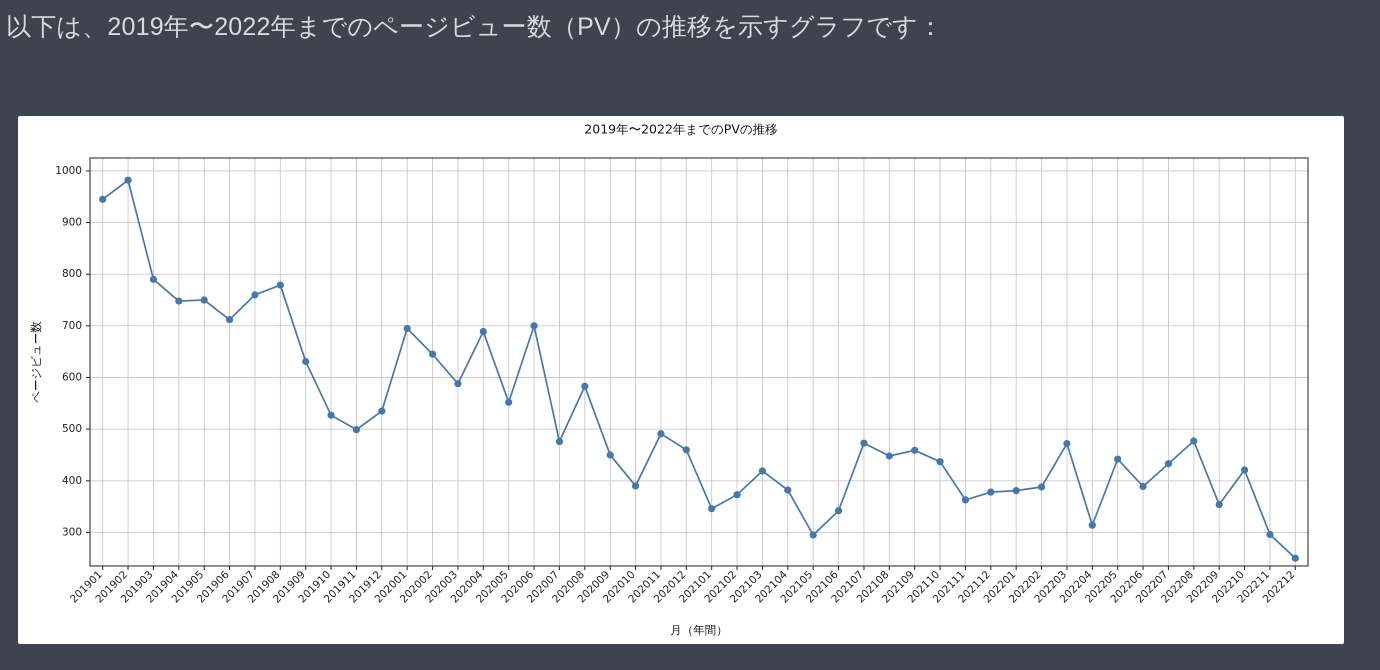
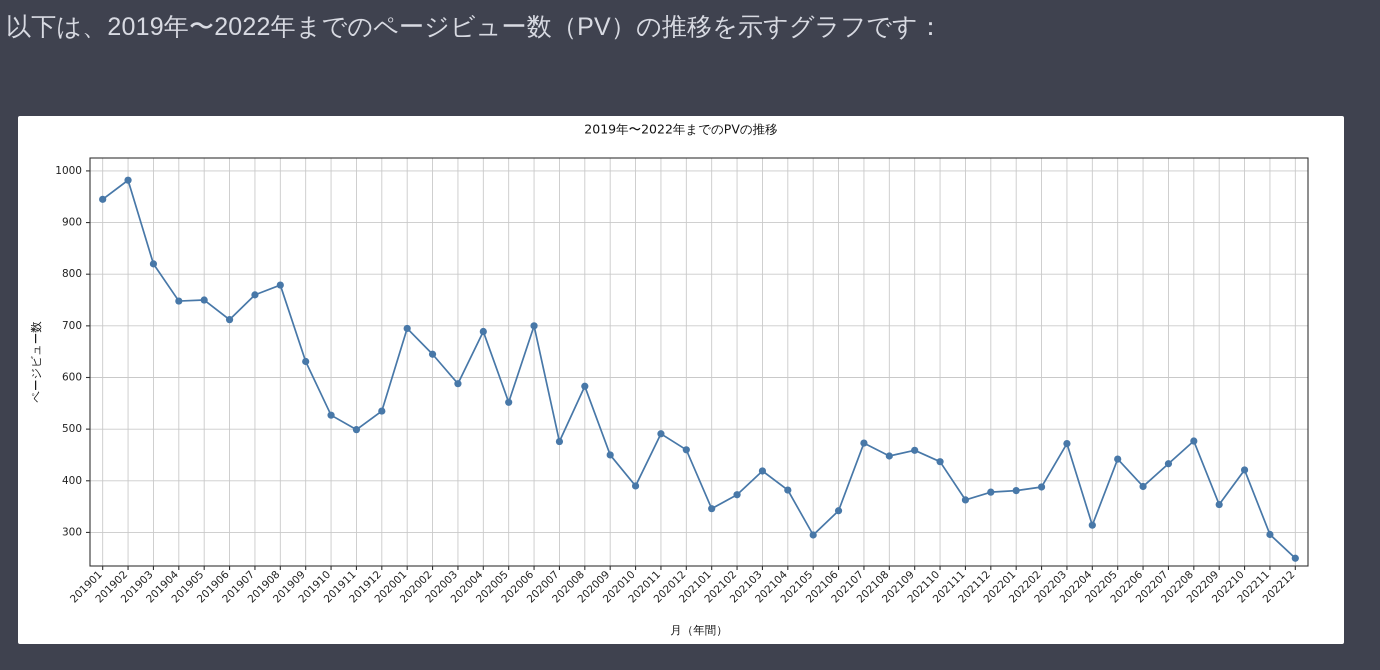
201903: 790 -> 820
